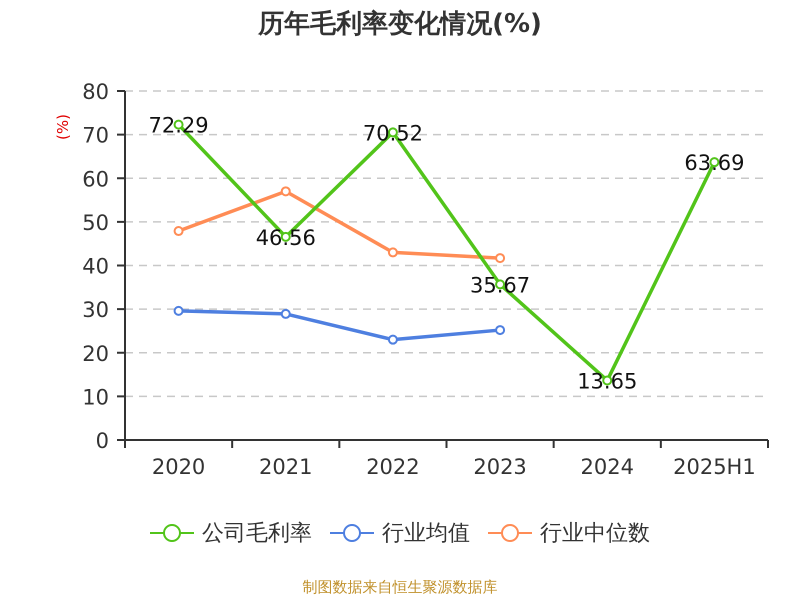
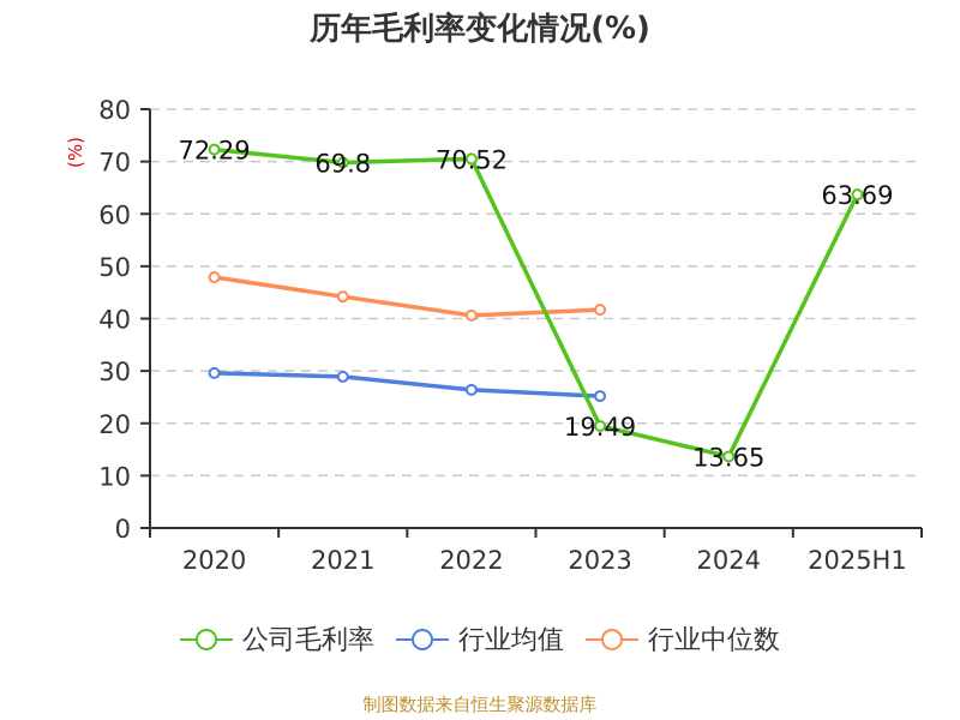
公司毛利率/2021: 46.56 -> 69.8
行业中位数/2021: 57 -> 44
行业均值/2022: 23 -> 26
行业中位数/2022: 43 -> 41
公司毛利率/2023: 35.67 -> 19.49
